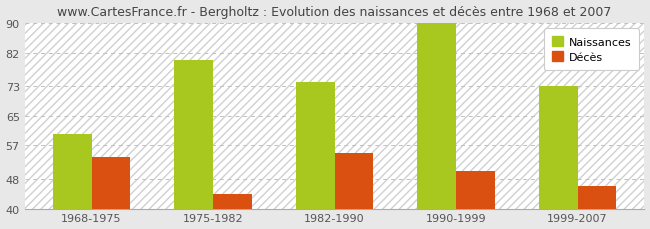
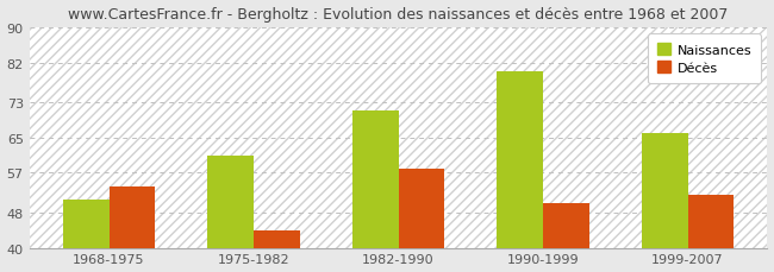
Naissances/1968-1975: 60 -> 51
Naissances/1975-1982: 80 -> 61
Naissances/1982-1990: 74 -> 71
Décès/1982-1990: 55 -> 58
Naissances/1990-1999: 90 -> 80
Naissances/1999-2007: 73 -> 66
Décès/1999-2007: 46 -> 52
